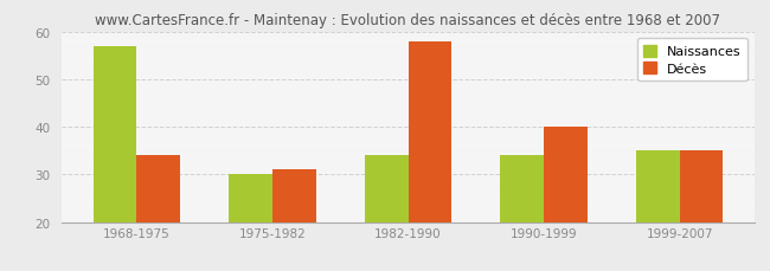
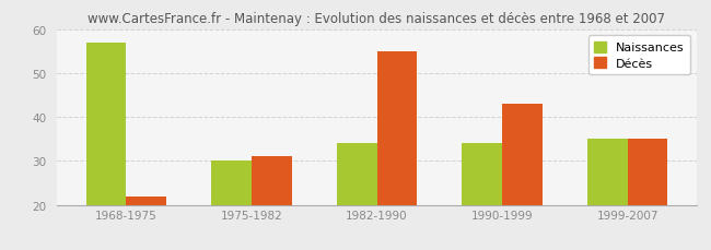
Décès/1968-1975: 34 -> 22
Décès/1982-1990: 58 -> 55
Décès/1990-1999: 40 -> 43
